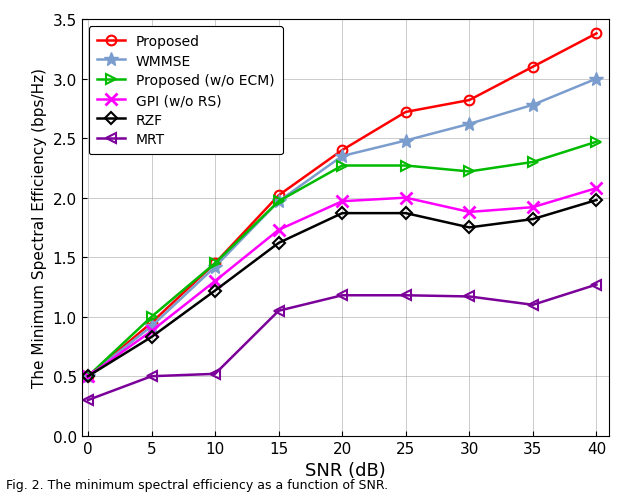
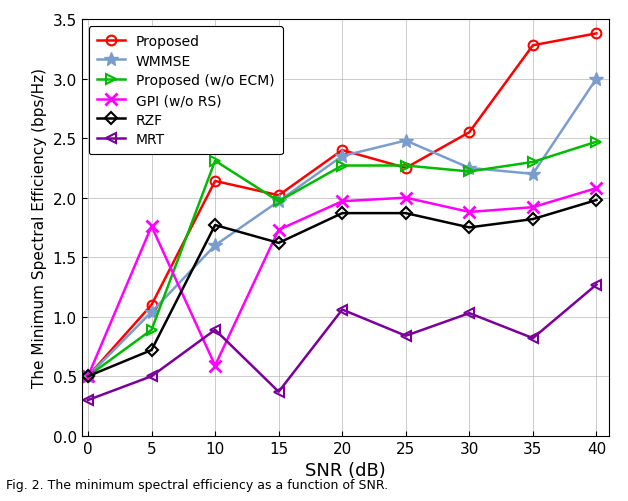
Proposed/5: 0.95 -> 1.10
WMMSE/5: 0.92 -> 1.04
Proposed (w/o ECM)/5: 1.00 -> 0.89
GPI (w/o RS)/5: 0.88 -> 1.76
RZF/5: 0.83 -> 0.72
Proposed/10: 1.45 -> 2.14
WMMSE/10: 1.42 -> 1.60
Proposed (w/o ECM)/10: 1.45 -> 2.31
GPI (w/o RS)/10: 1.30 -> 0.59
RZF/10: 1.22 -> 1.77
MRT/10: 0.52 -> 0.89
MRT/15: 1.05 -> 0.37
MRT/20: 1.18 -> 1.06
Proposed/25: 2.72 -> 2.25
MRT/25: 1.18 -> 0.84
Proposed/30: 2.82 -> 2.55
WMMSE/30: 2.62 -> 2.25
MRT/30: 1.17 -> 1.03
Proposed/35: 3.10 -> 3.28
WMMSE/35: 2.78 -> 2.20
MRT/35: 1.10 -> 0.82
